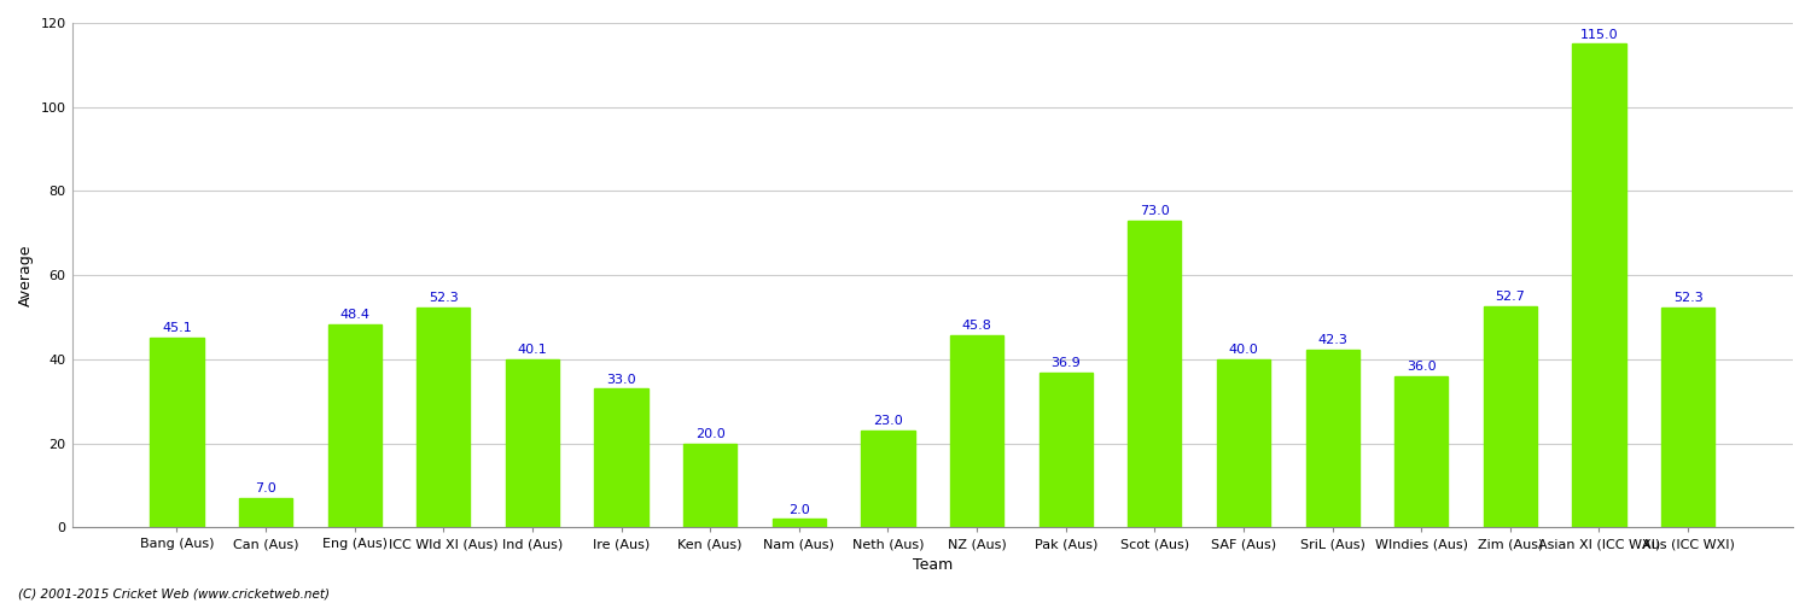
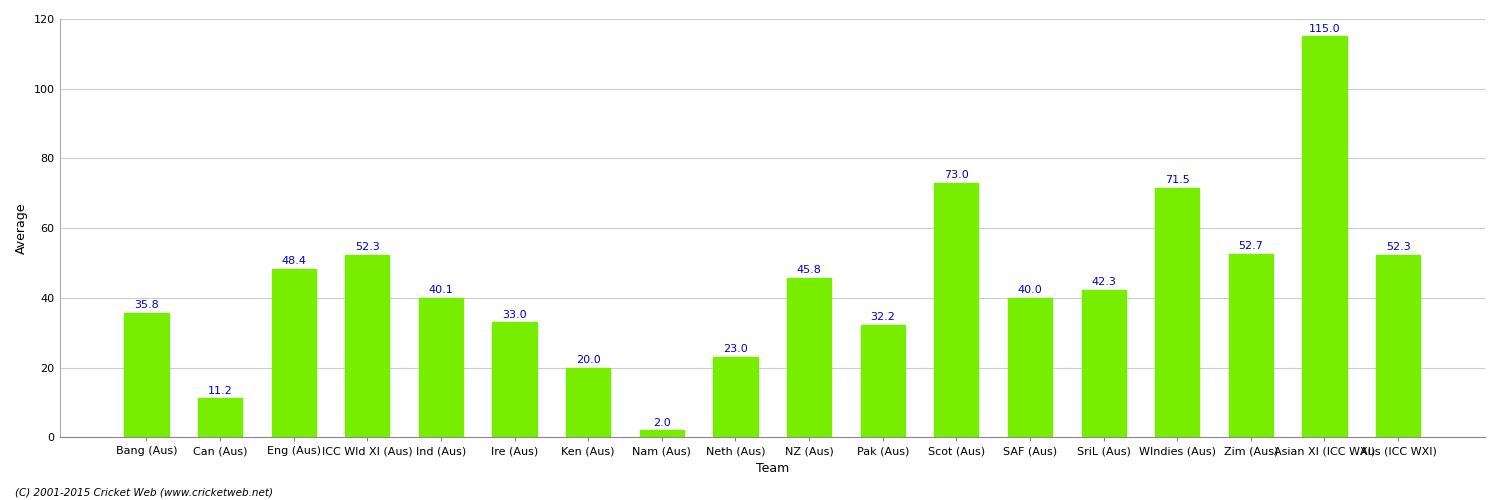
Bang (Aus): 45.1 -> 35.8
Can (Aus): 7.0 -> 11.2
Pak (Aus): 36.9 -> 32.2
WIndies (Aus): 36.0 -> 71.5
